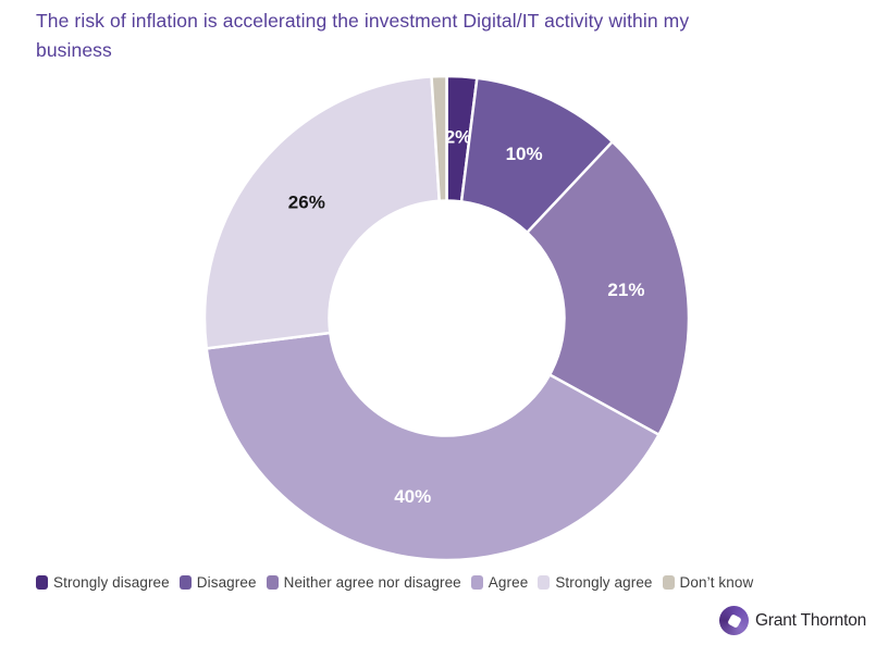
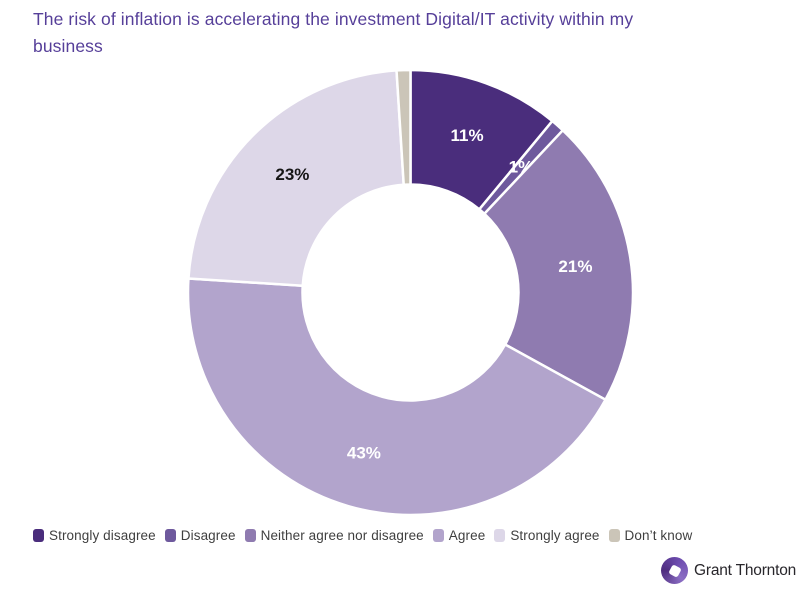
Strongly disagree: 2% -> 11%
Disagree: 10% -> 1%
Agree: 40% -> 43%
Strongly agree: 26% -> 23%
